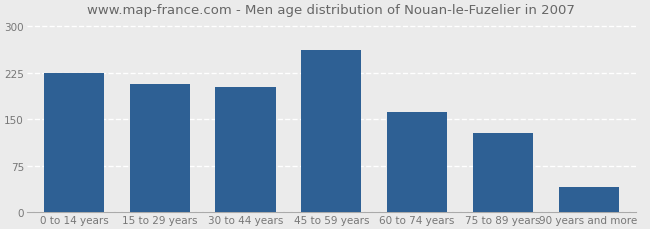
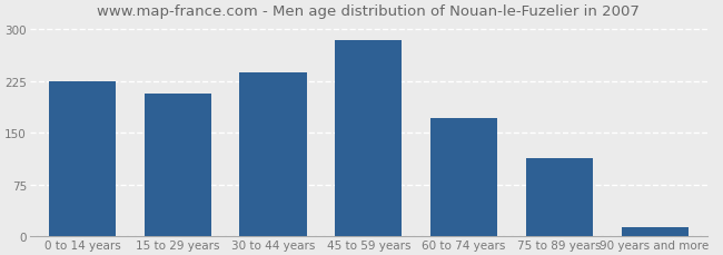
30 to 44 years: 202 -> 238
45 to 59 years: 262 -> 285
60 to 74 years: 162 -> 172
75 to 89 years: 128 -> 113
90 years and more: 40 -> 13
